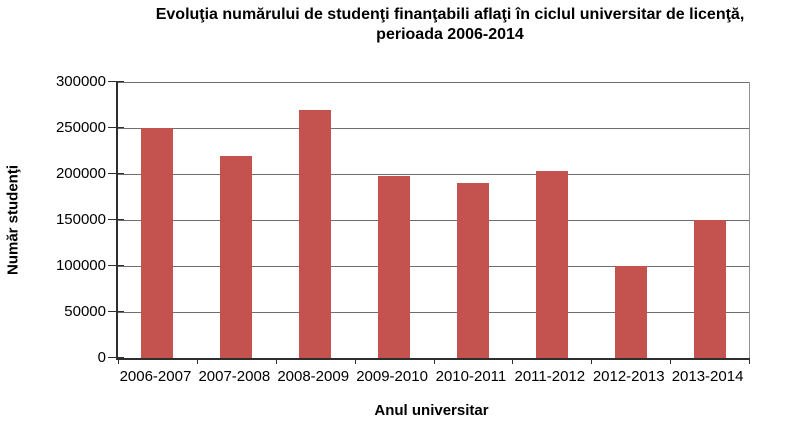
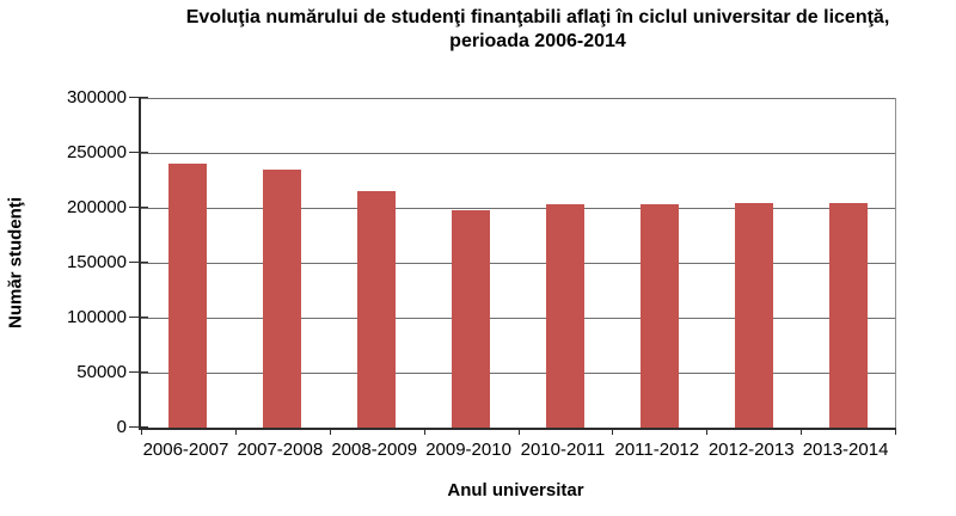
2006-2007: 250000 -> 240000
2007-2008: 220000 -> 240000
2008-2009: 270000 -> 220000
2010-2011: 190000 -> 200000
2012-2013: 100000 -> 200000
2013-2014: 150000 -> 200000
